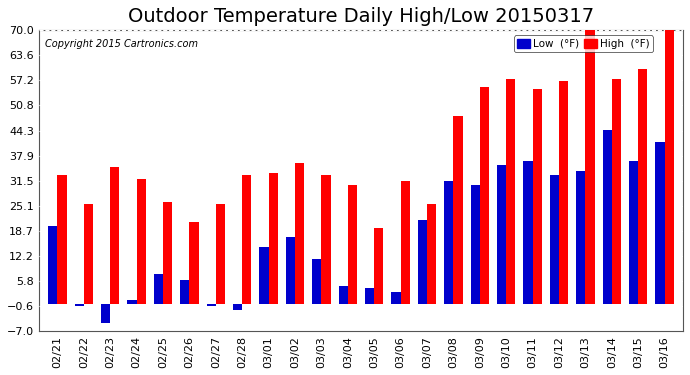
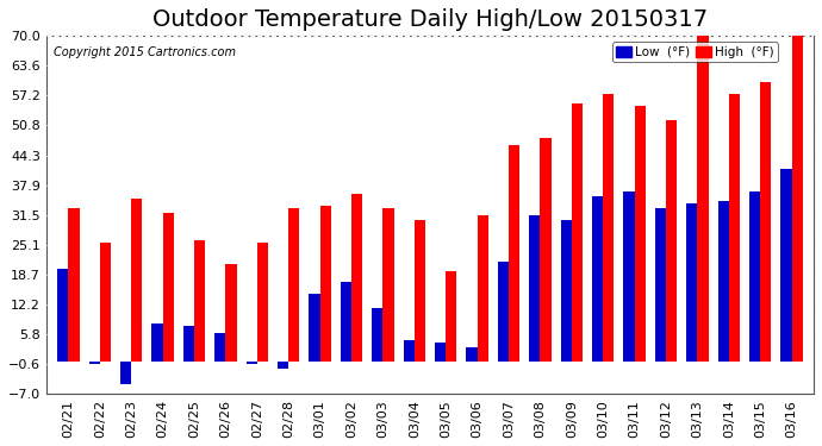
Low (°F)/02/24: 1.0 -> 8.0
High (°F)/03/07: 25.5 -> 46.5
High (°F)/03/12: 57.0 -> 52.0
Low (°F)/03/14: 44.5 -> 34.5
